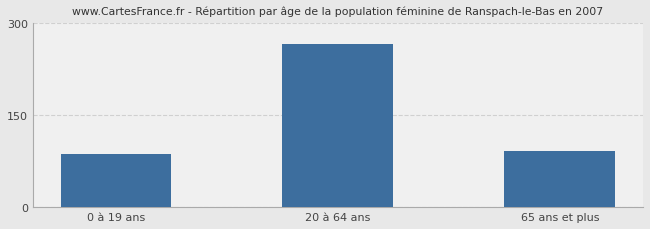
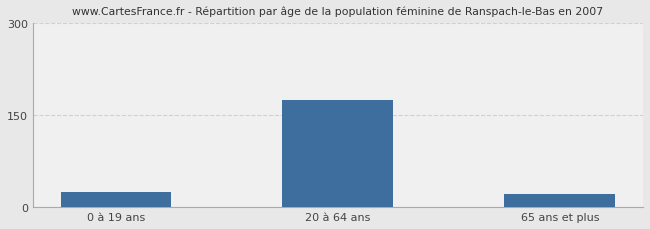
0 à 19 ans: 86 -> 25
20 à 64 ans: 266 -> 175
65 ans et plus: 92 -> 22
